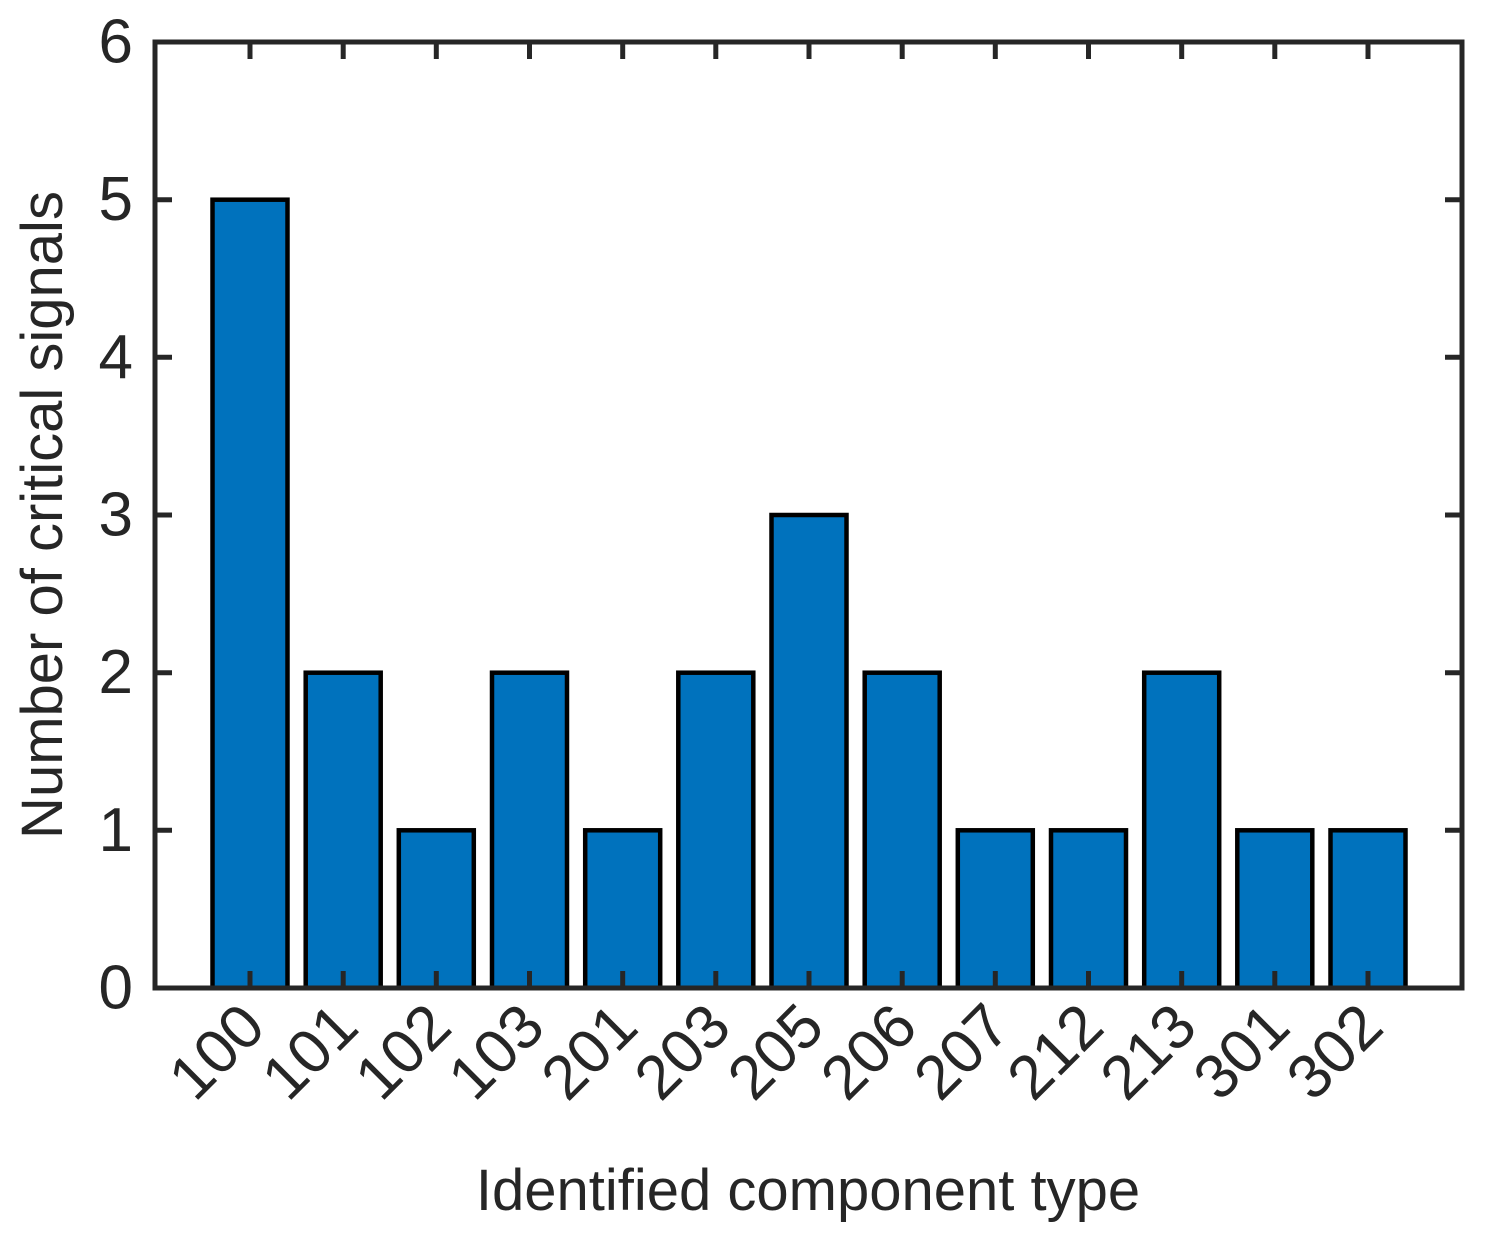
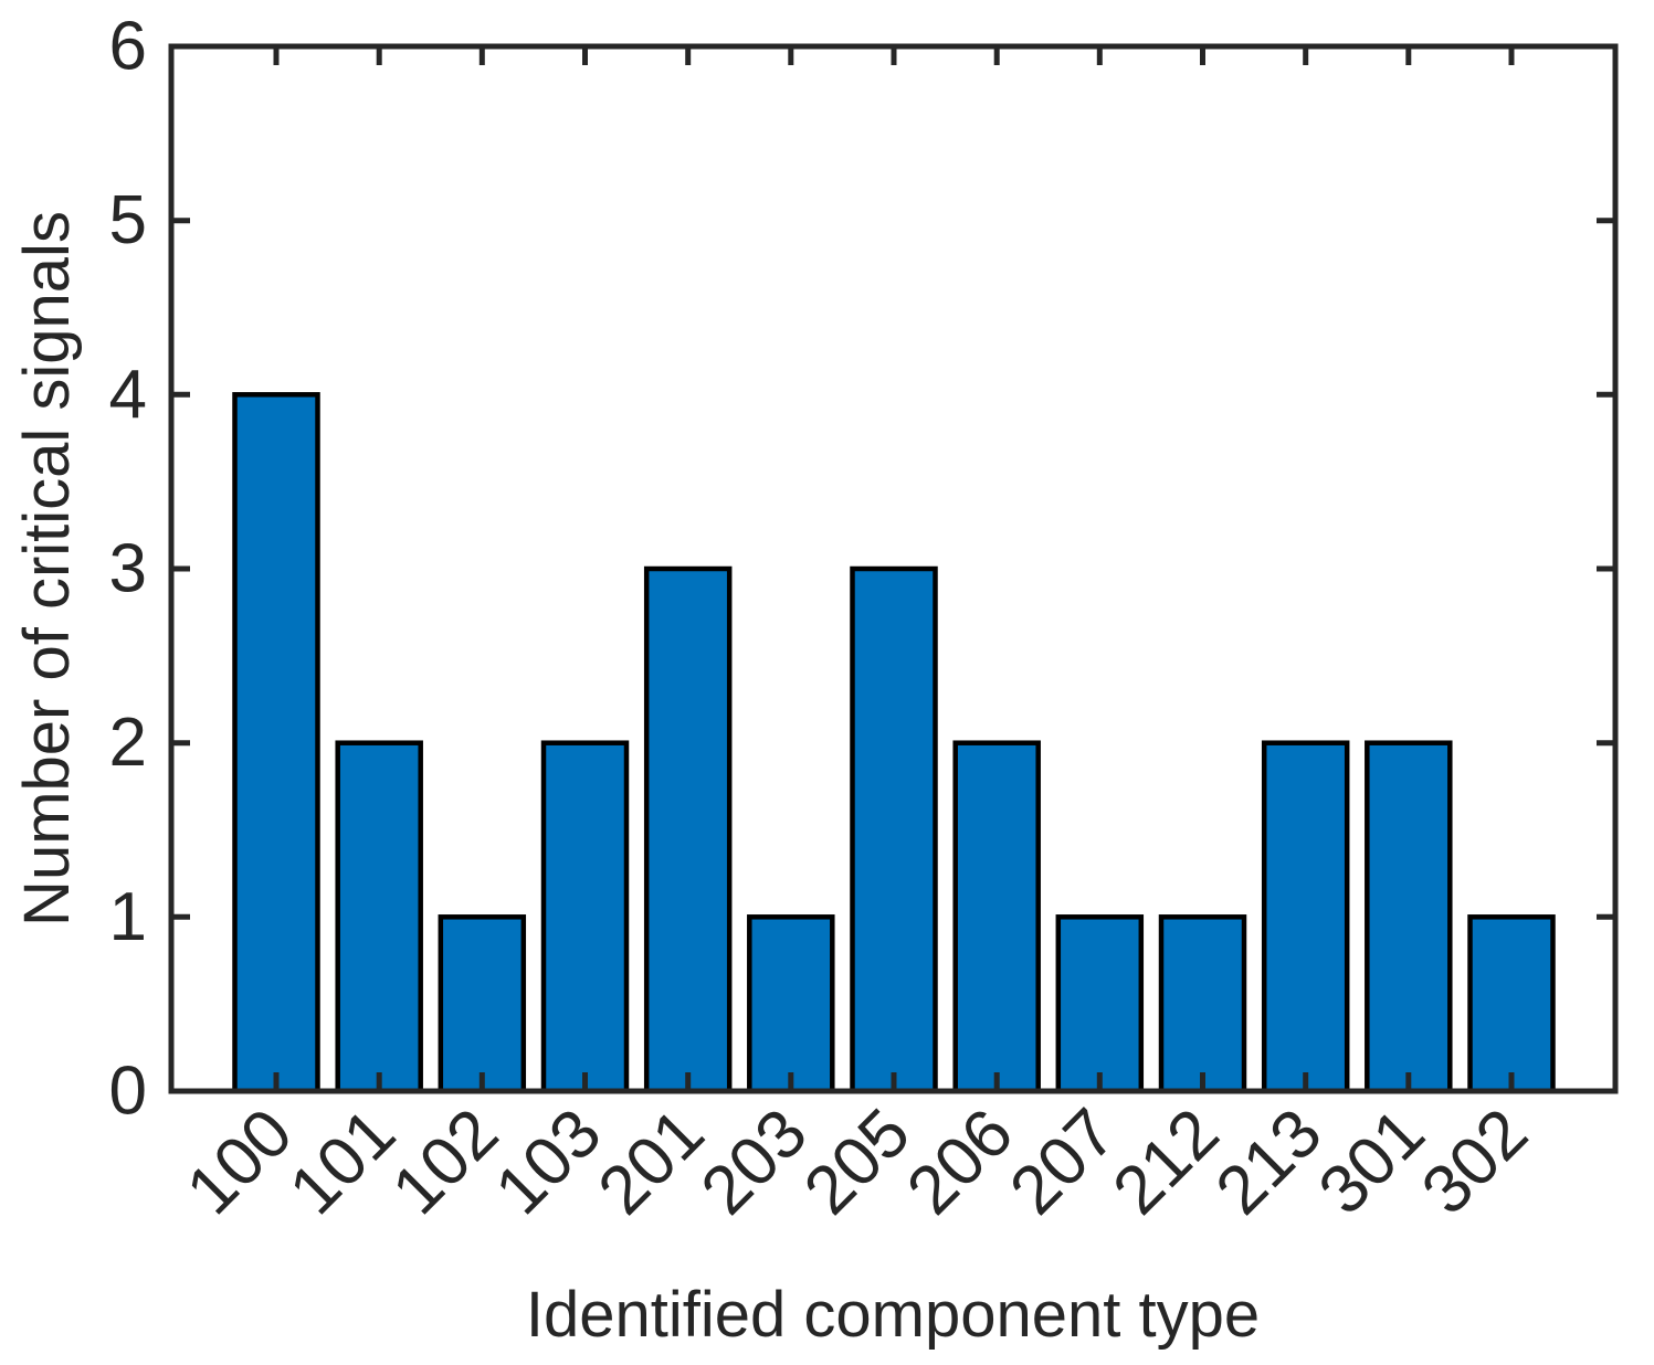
100: 5 -> 4
201: 1 -> 3
203: 2 -> 1
301: 1 -> 2
